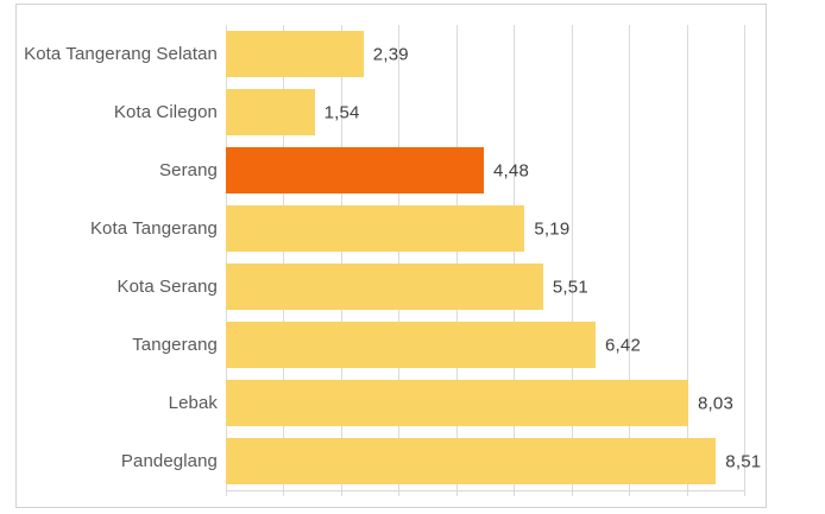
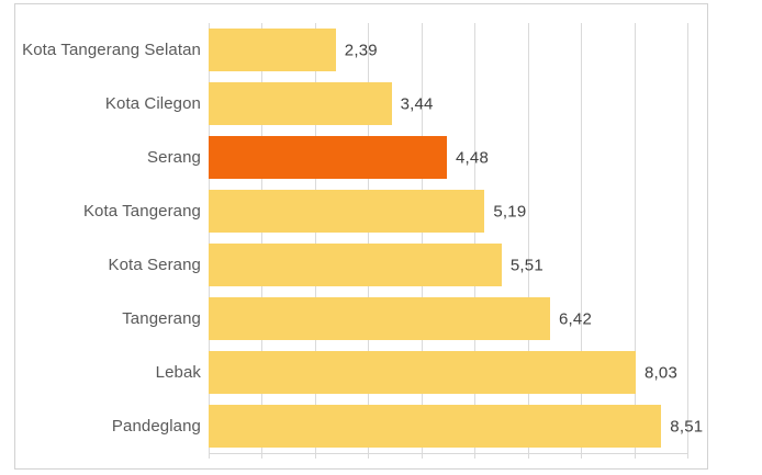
Kota Cilegon: 1,54 -> 3,44
